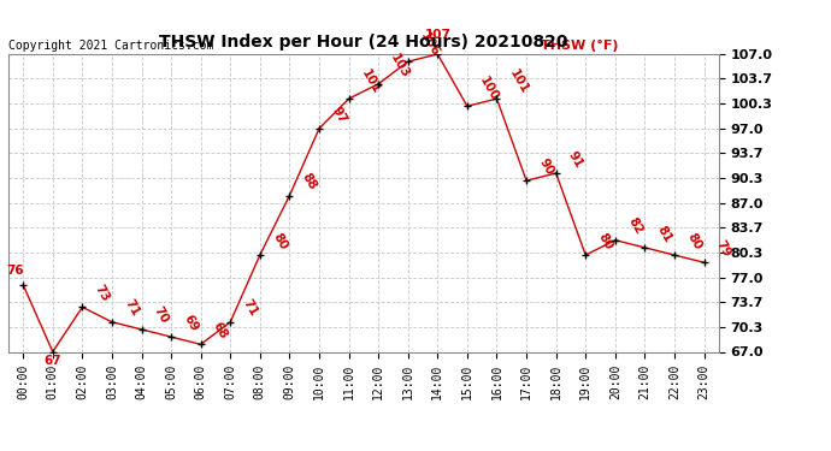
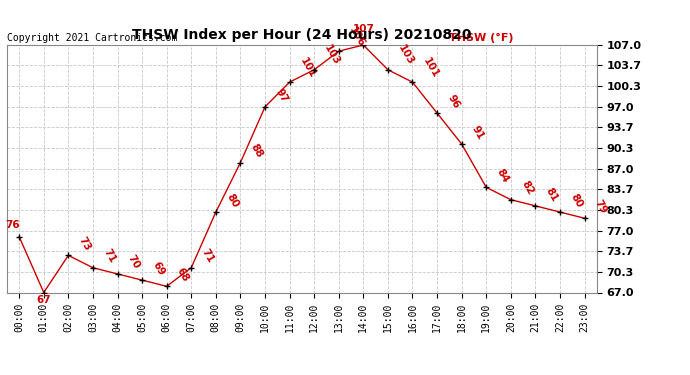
15:00: 100 -> 103
17:00: 90 -> 96
19:00: 80 -> 84
